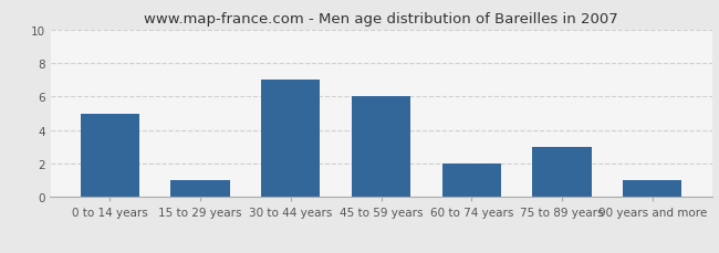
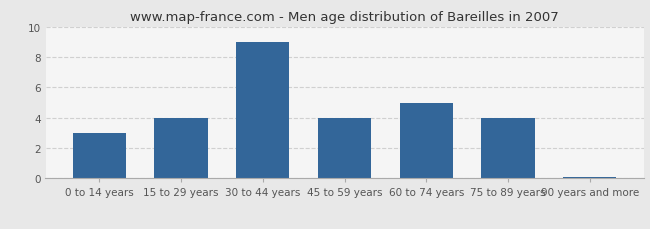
0 to 14 years: 5.0 -> 3.0
15 to 29 years: 1.0 -> 4.0
30 to 44 years: 7.0 -> 9.0
45 to 59 years: 6.0 -> 4.0
60 to 74 years: 2.0 -> 5.0
75 to 89 years: 3.0 -> 4.0
90 years and more: 1.0 -> 0.1
